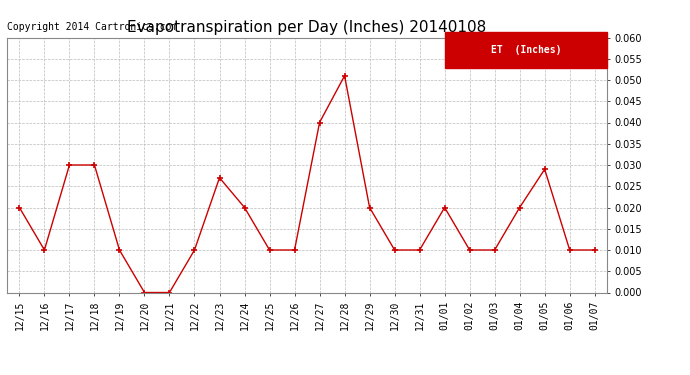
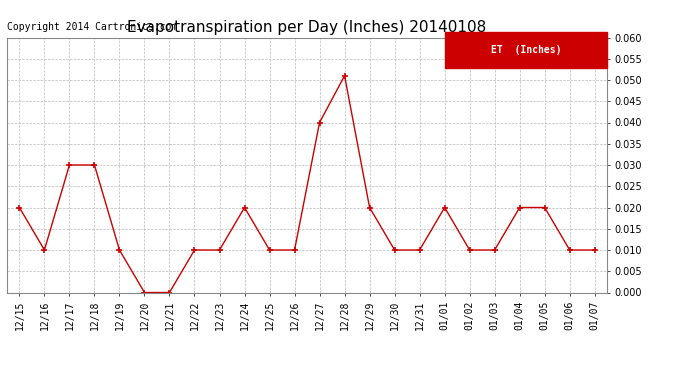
12/23: 0.027 -> 0.010
01/05: 0.029 -> 0.020
